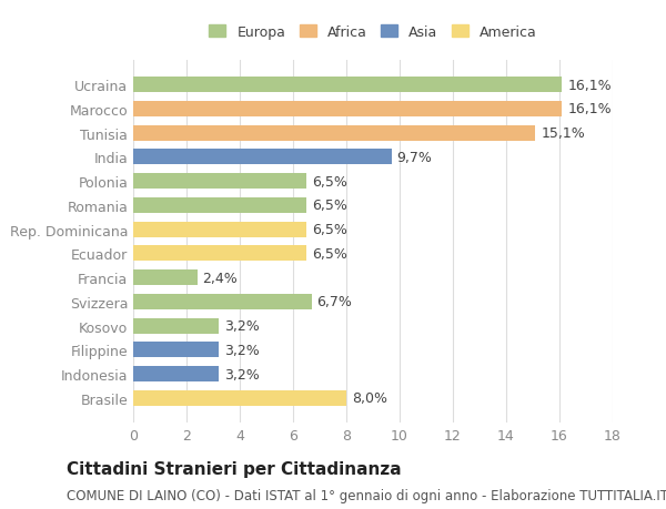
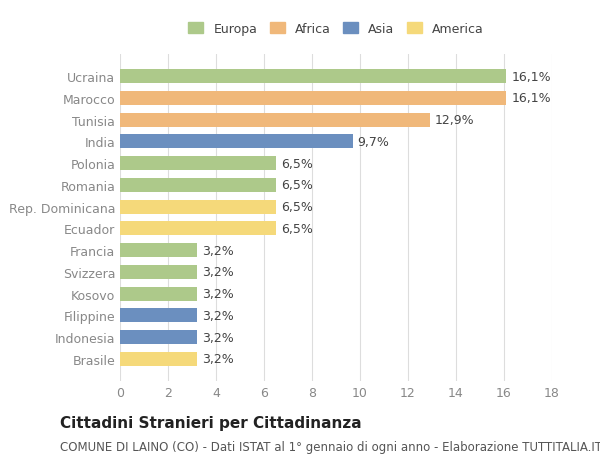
Tunisia: 15,1% -> 12,9%
Francia: 2,4% -> 3,2%
Svizzera: 6,7% -> 3,2%
Brasile: 8,0% -> 3,2%
